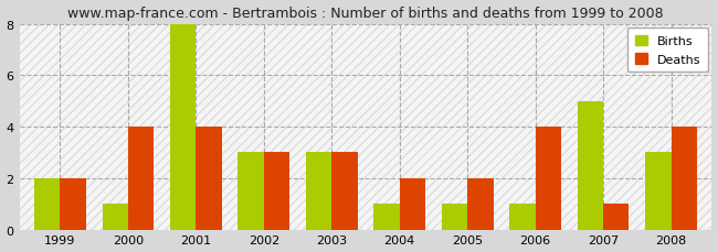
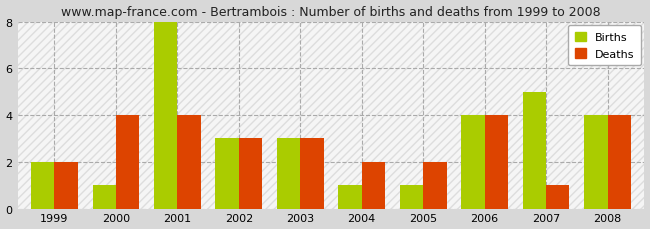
Births/2006: 1 -> 4
Births/2008: 3 -> 4
